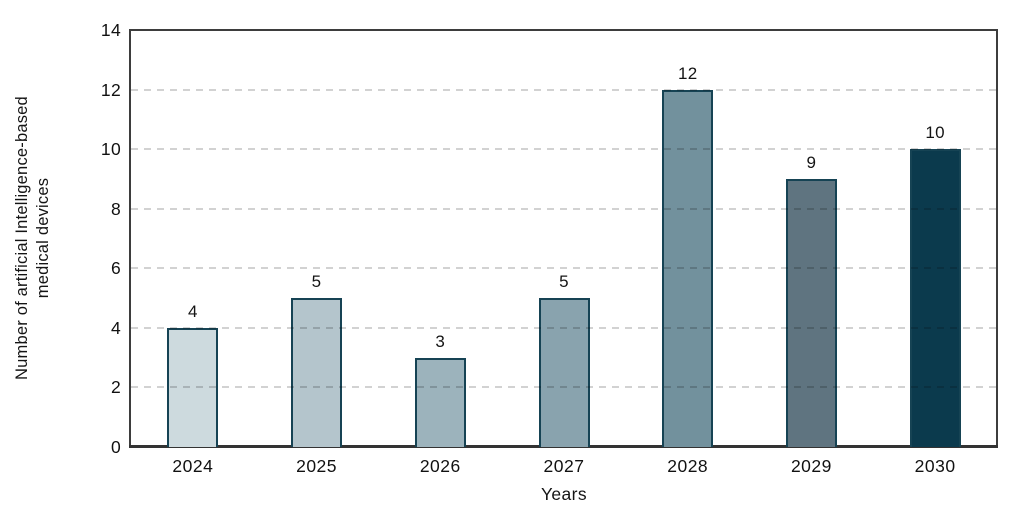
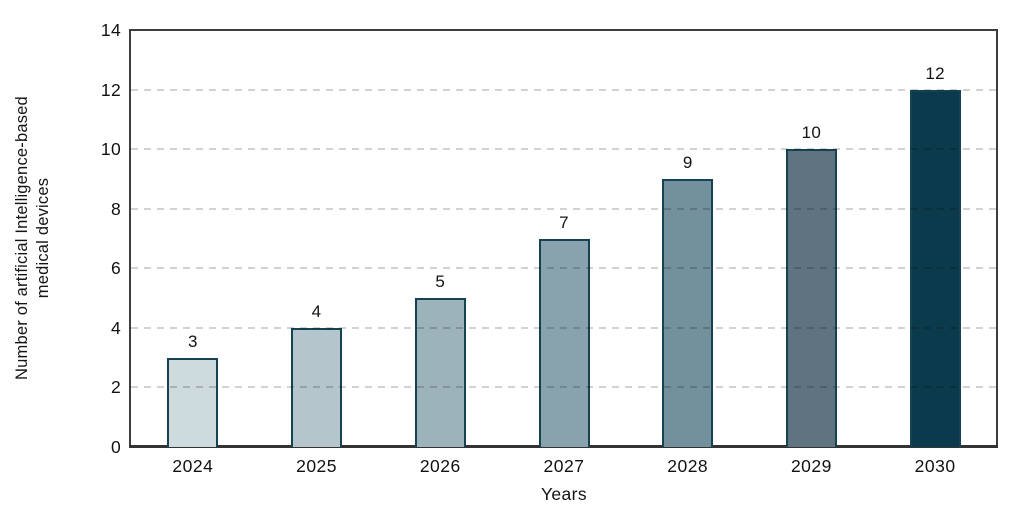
2024: 4 -> 3
2025: 5 -> 4
2026: 3 -> 5
2027: 5 -> 7
2028: 12 -> 9
2029: 9 -> 10
2030: 10 -> 12
